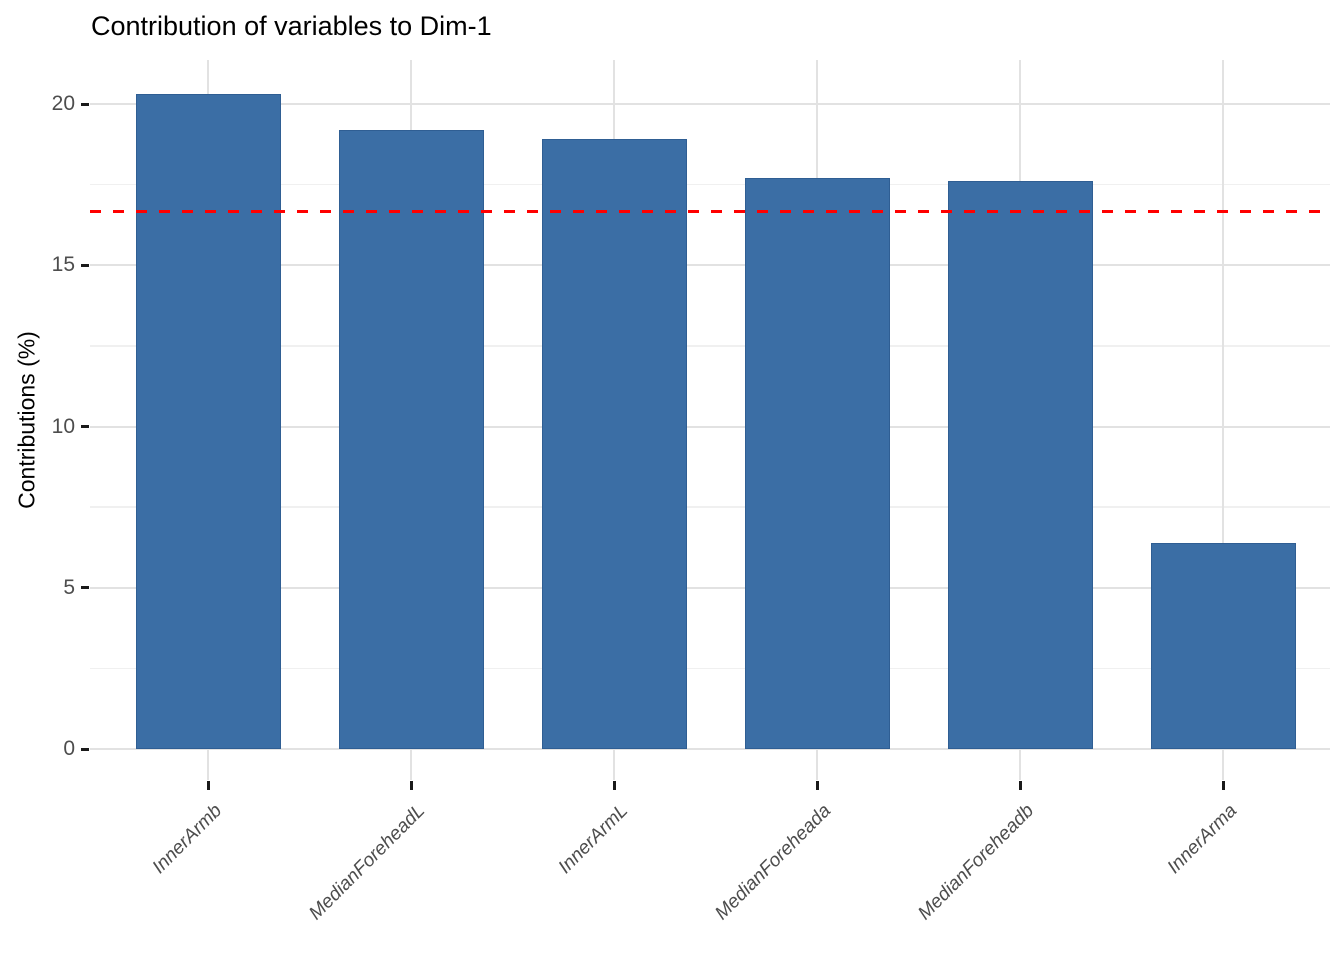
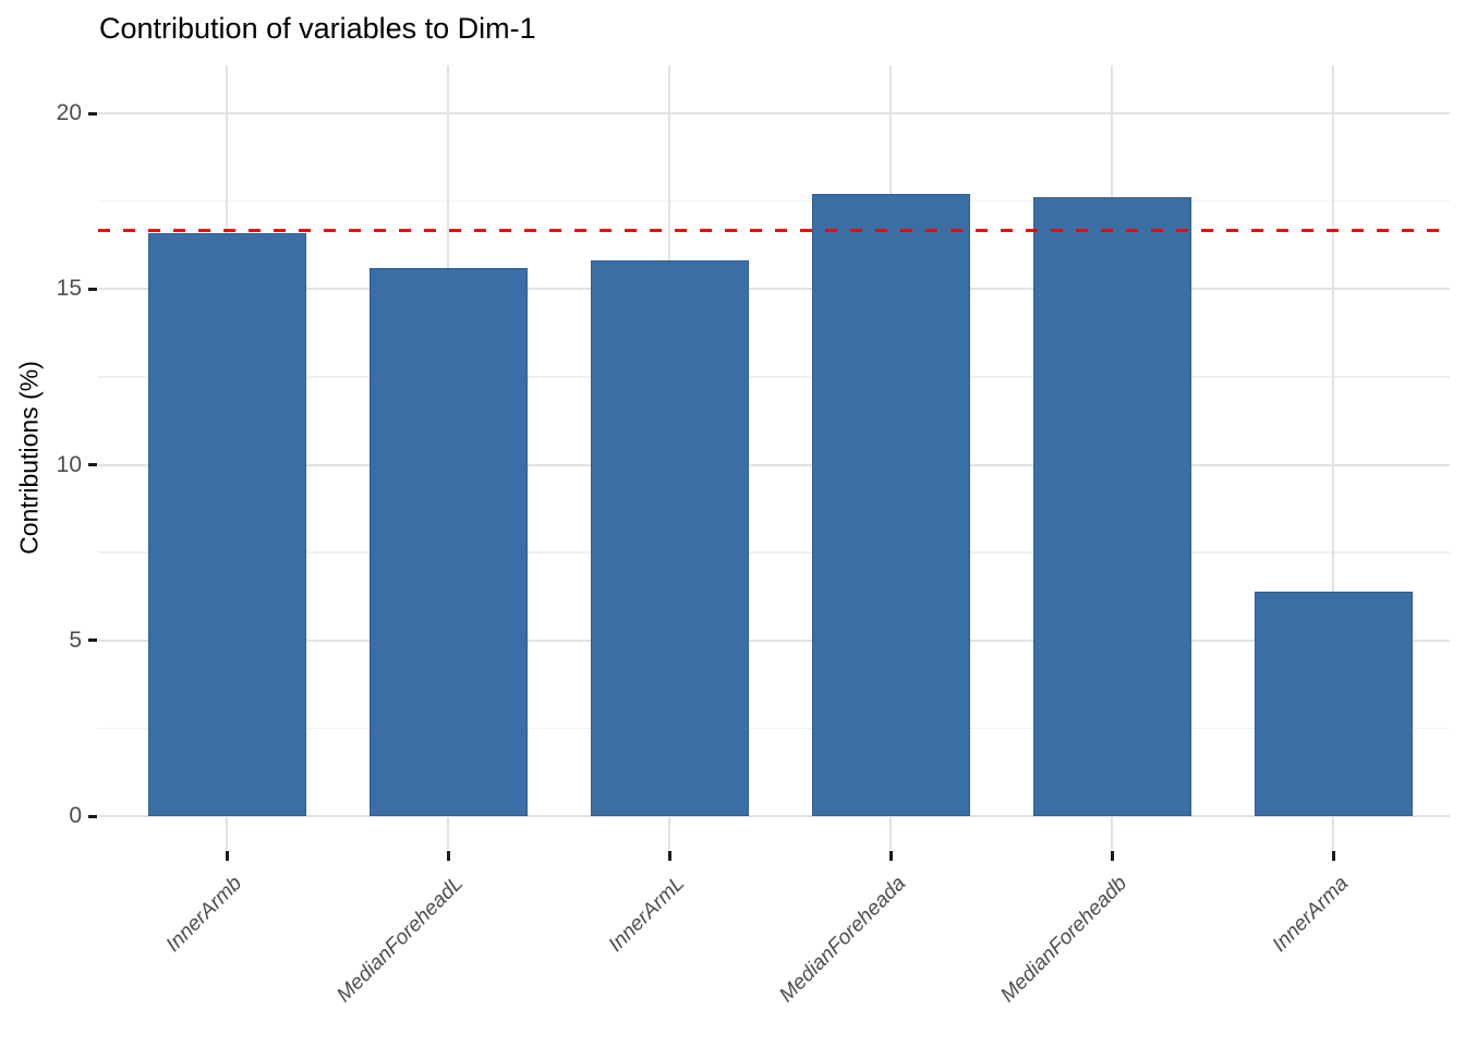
InnerArmb: 20.3 -> 16.6
MedianForeheadL: 19.2 -> 15.6
InnerArmL: 18.9 -> 15.8
